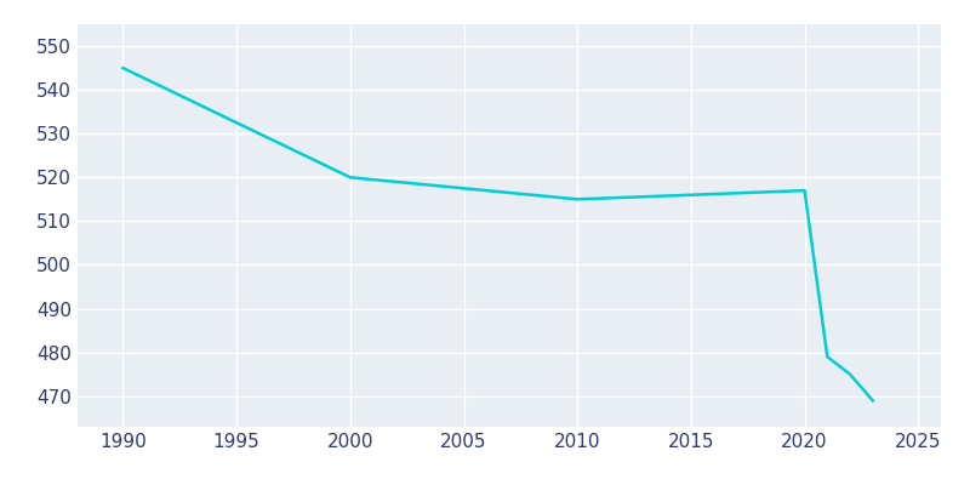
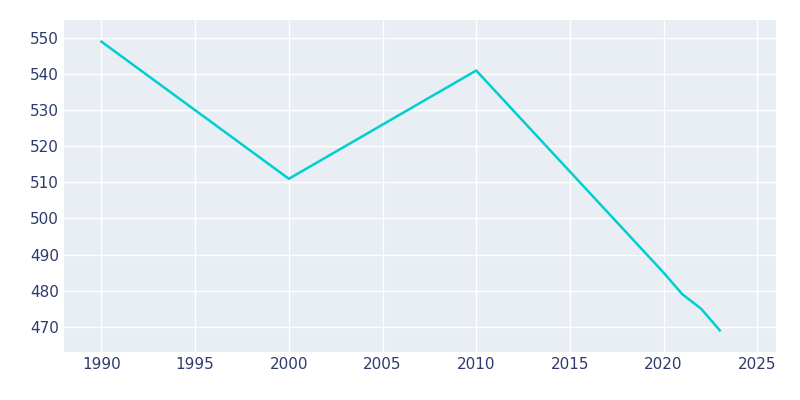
1990: 545 -> 549
2000: 520 -> 511
2010: 515 -> 541
2020: 517 -> 485
